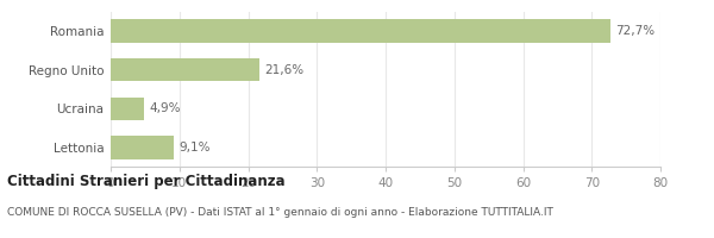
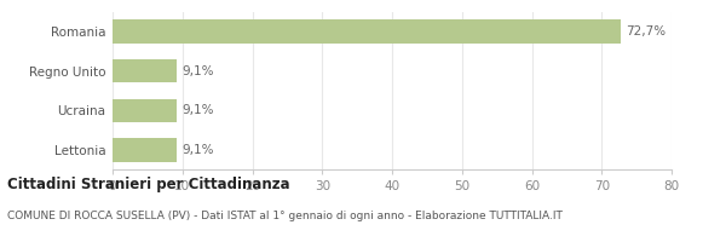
Regno Unito: 21,6% -> 9,1%
Ucraina: 4,9% -> 9,1%
